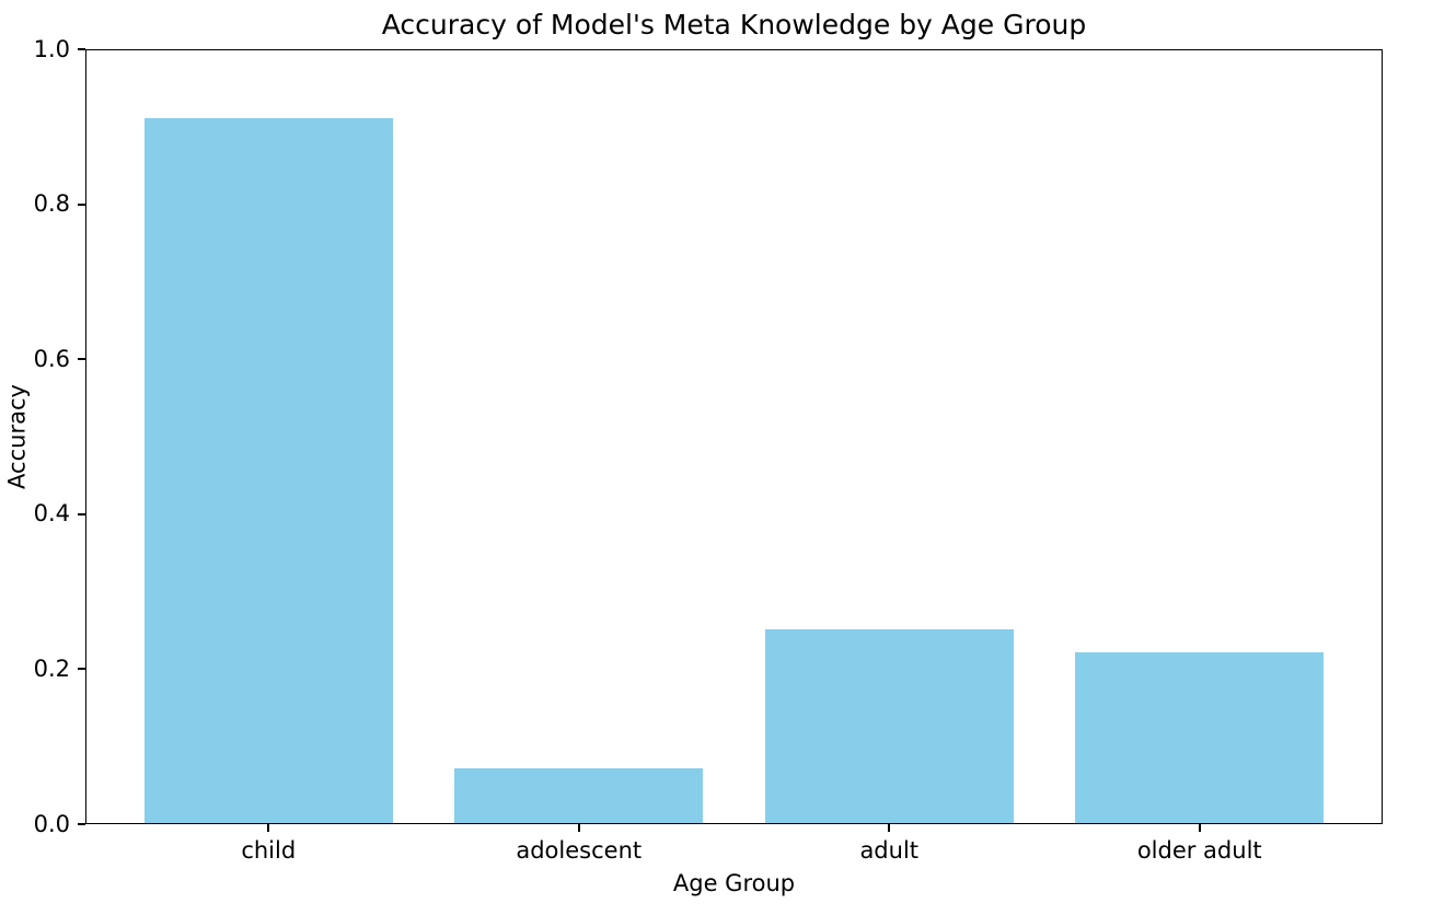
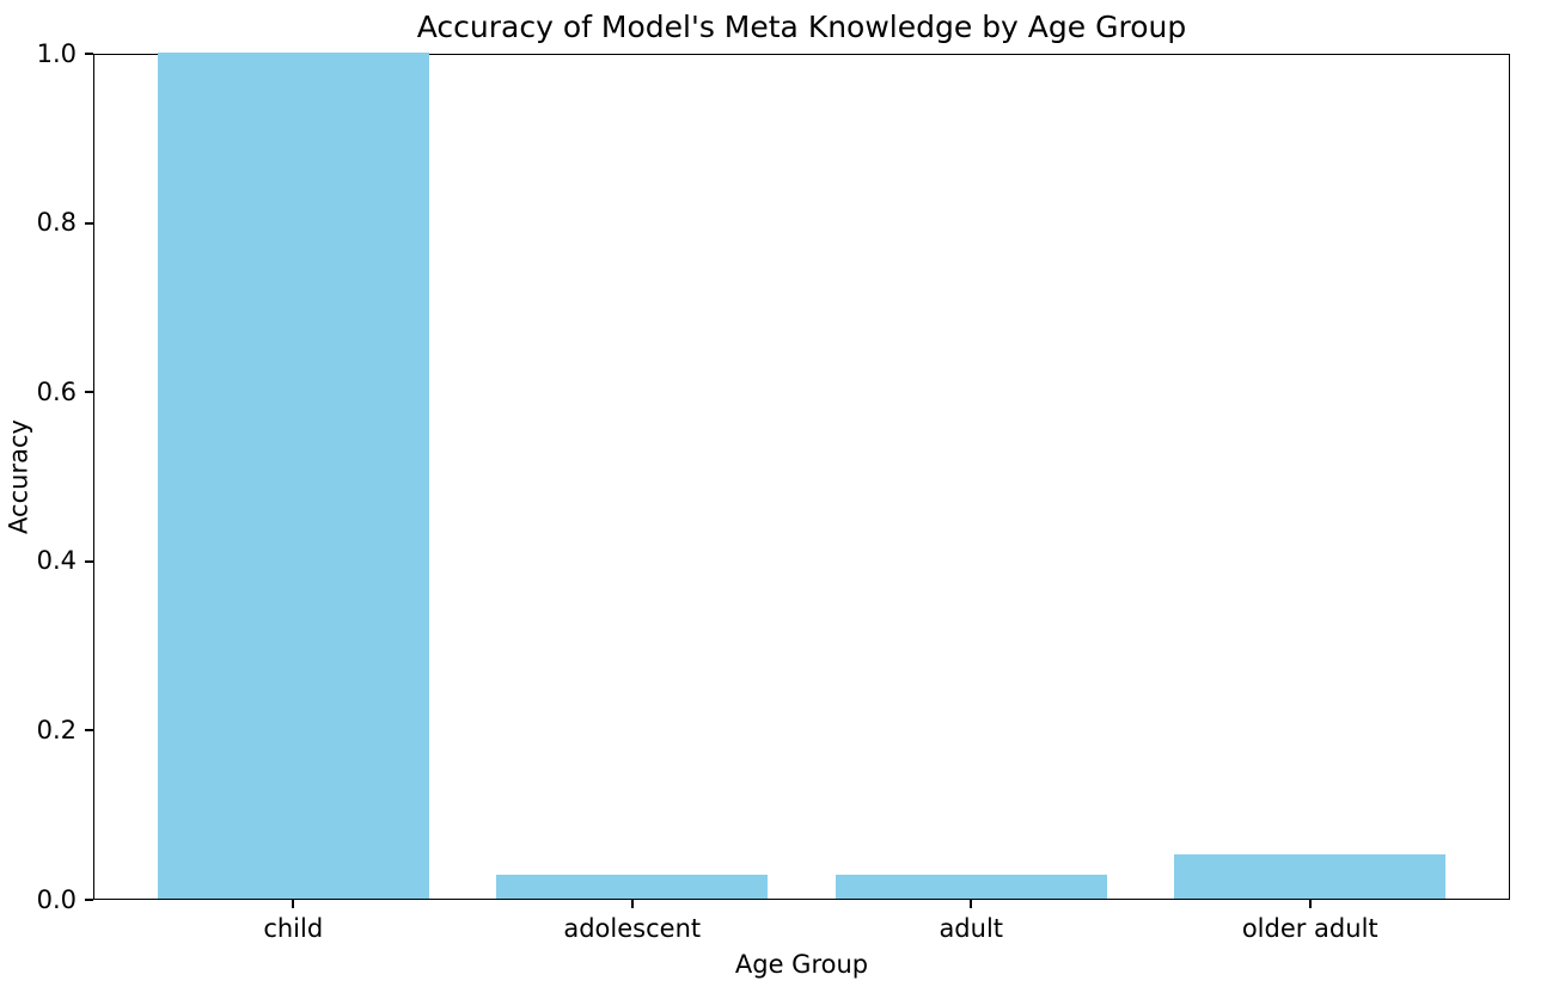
child: 0.91 -> 1.00
adolescent: 0.07 -> 0.03
adult: 0.25 -> 0.03
older adult: 0.22 -> 0.05
